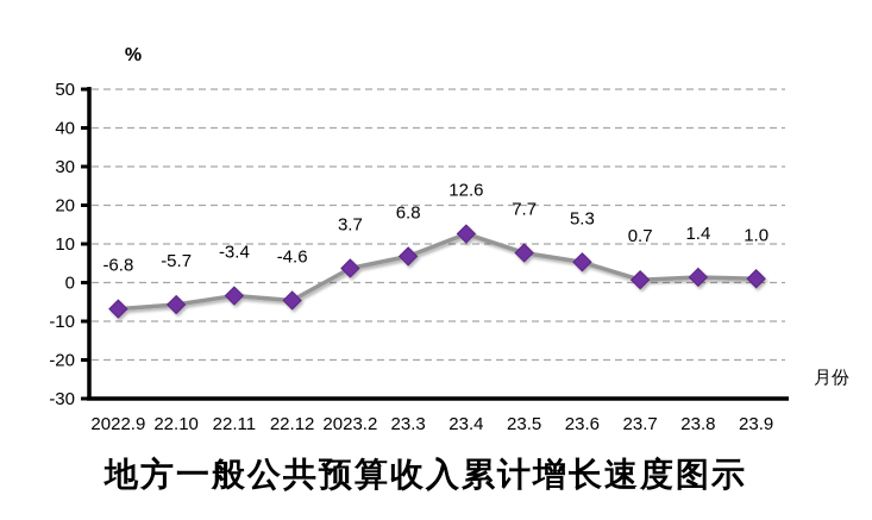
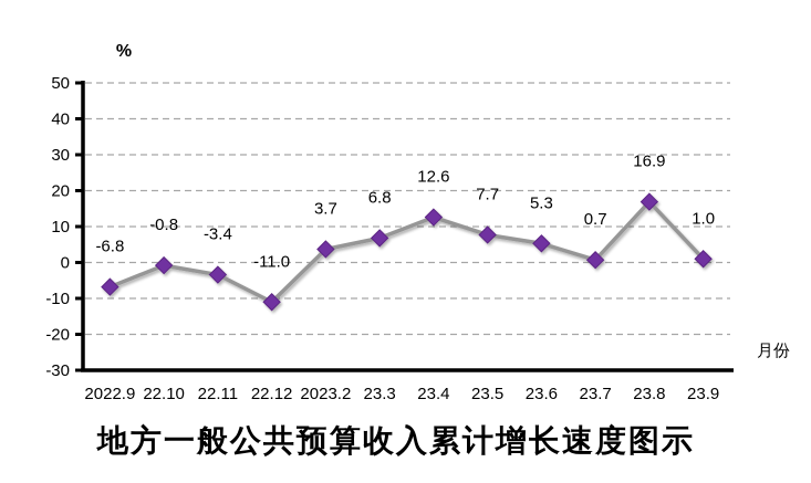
22.10: -5.7 -> -0.8
22.12: -4.6 -> -11.0
23.8: 1.4 -> 16.9
